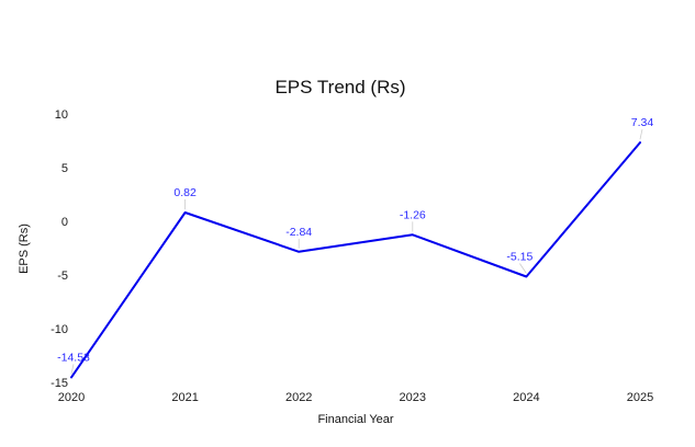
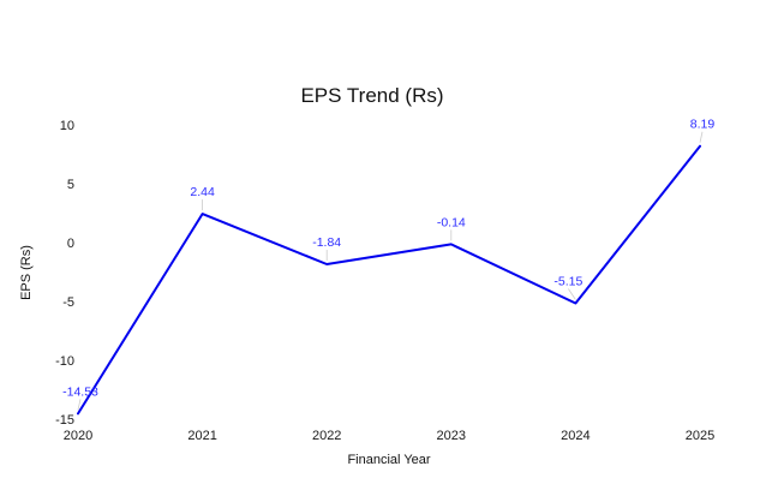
2021: 0.82 -> 2.44
2022: -2.84 -> -1.84
2023: -1.26 -> -0.14
2025: 7.34 -> 8.19
